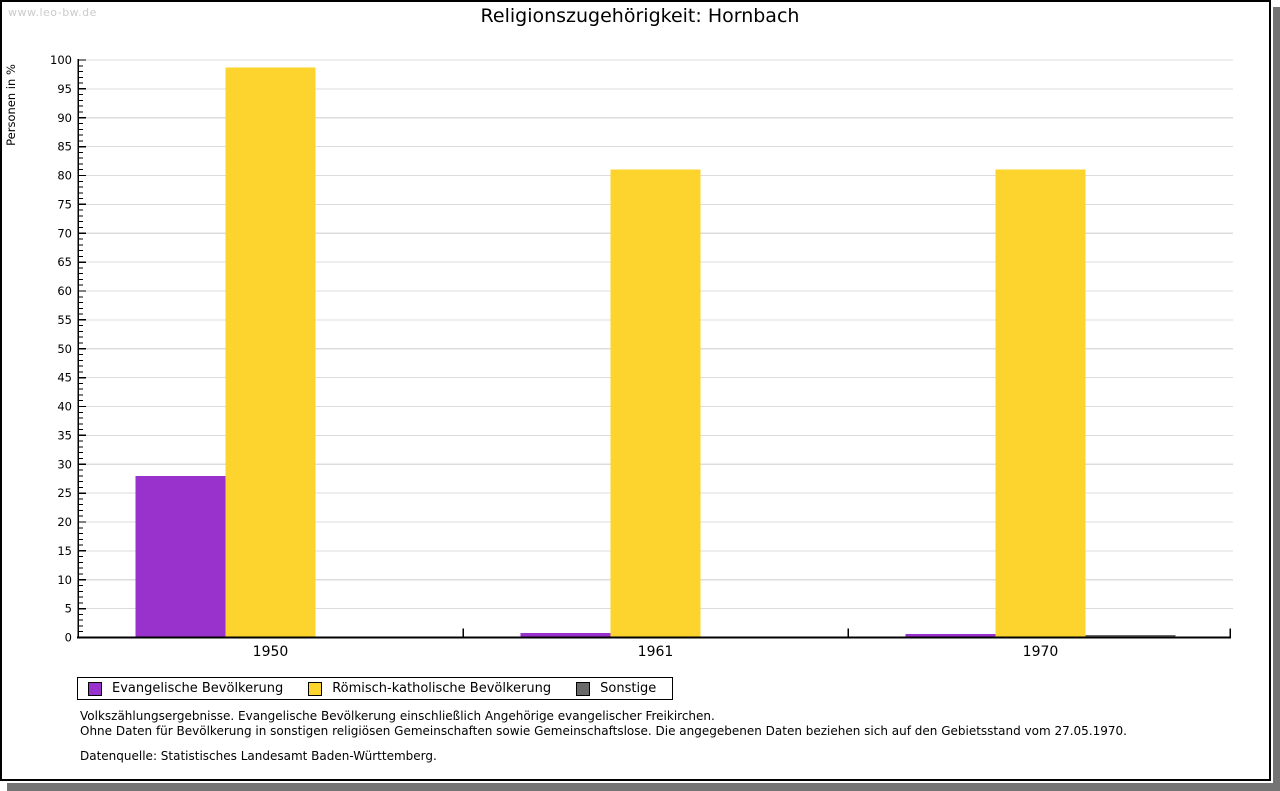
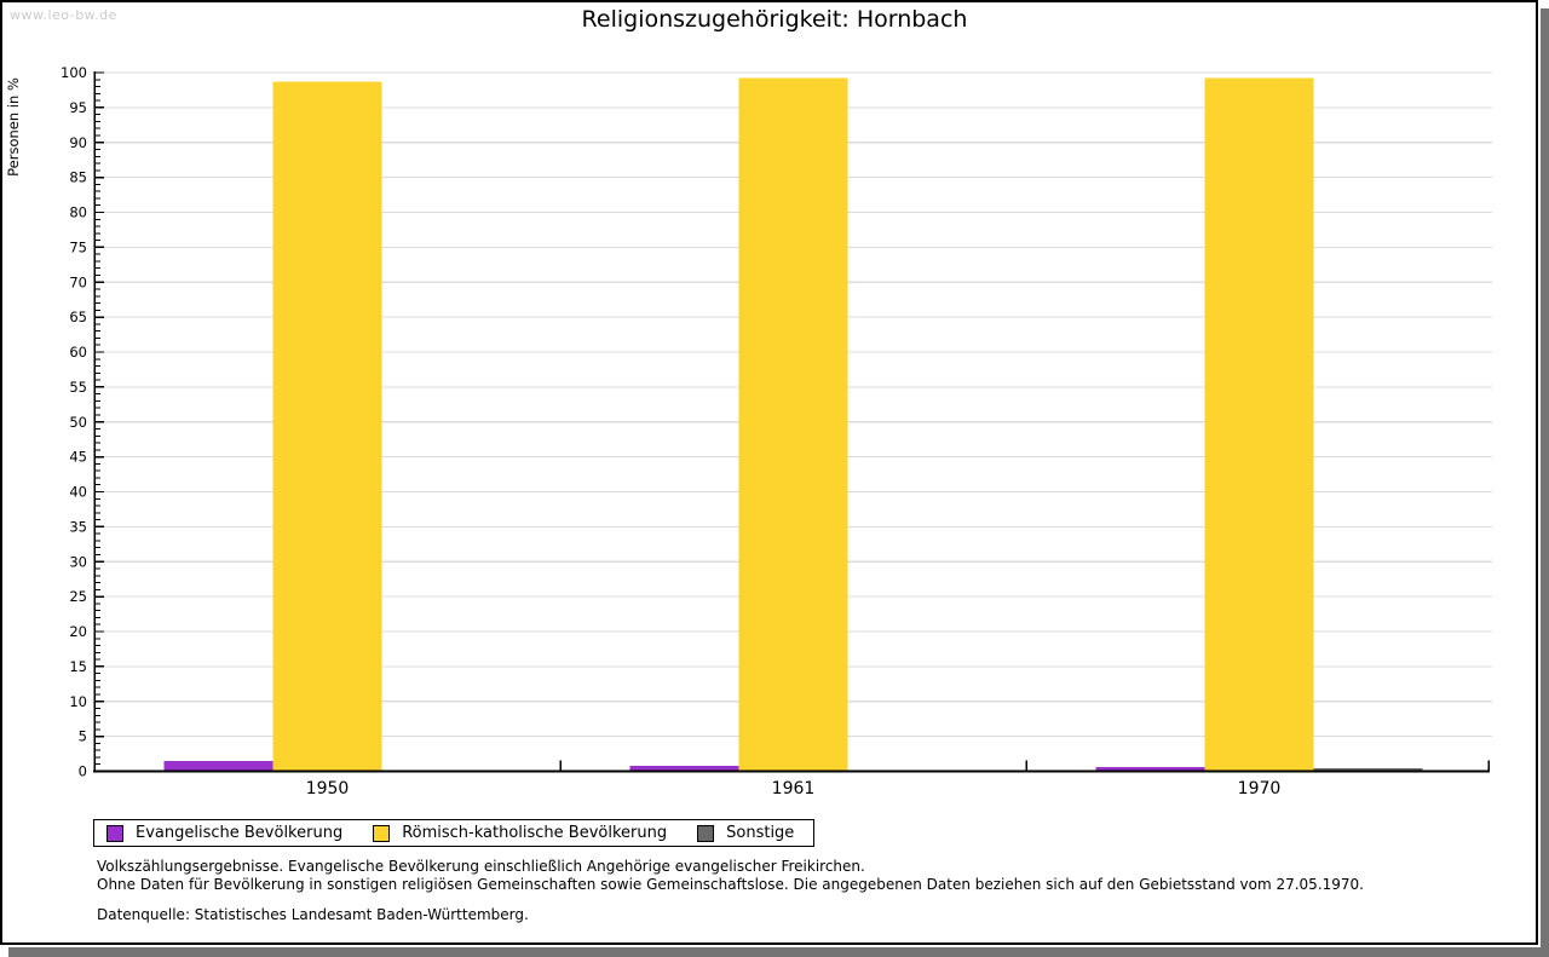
Evangelische Bevölkerung/1950: 28 -> 2
Römisch-katholische Bevölkerung/1961: 81 -> 99
Römisch-katholische Bevölkerung/1970: 81 -> 99
